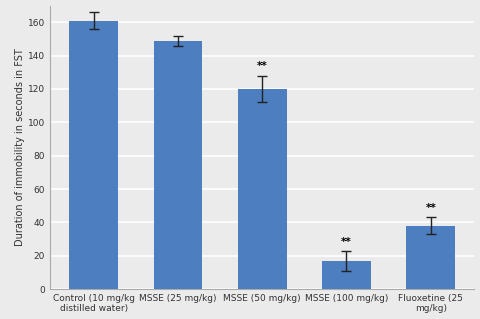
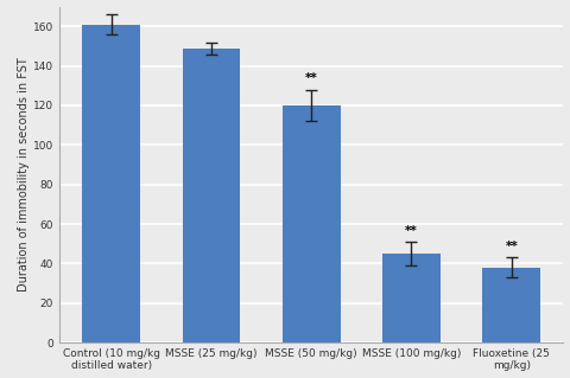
MSSE (100 mg/kg): 17 -> 45
